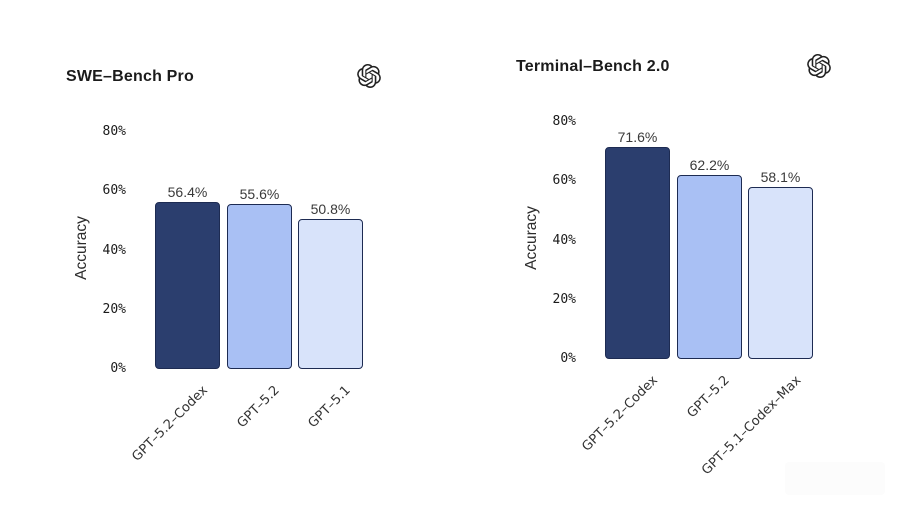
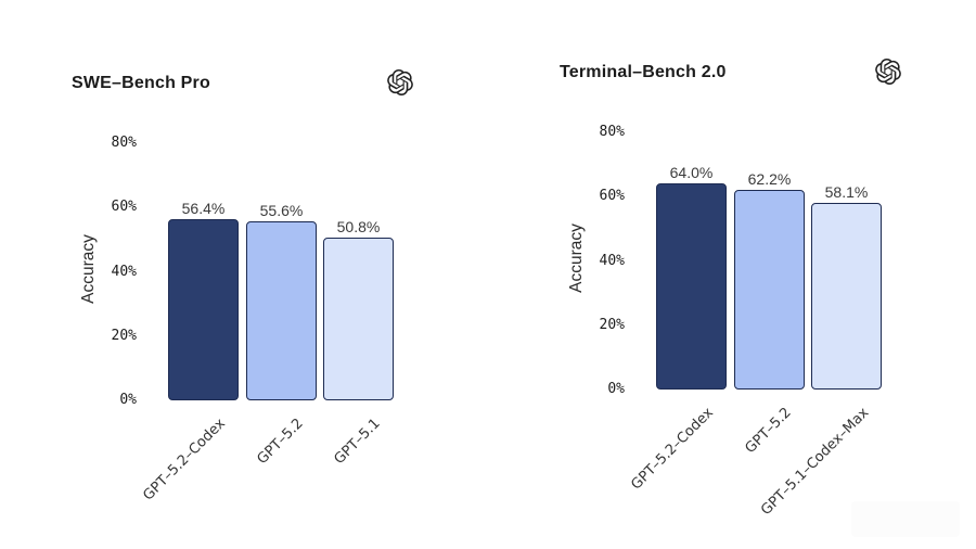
Terminal–Bench 2.0/GPT–5.2–Codex: 71.6% -> 64.0%
